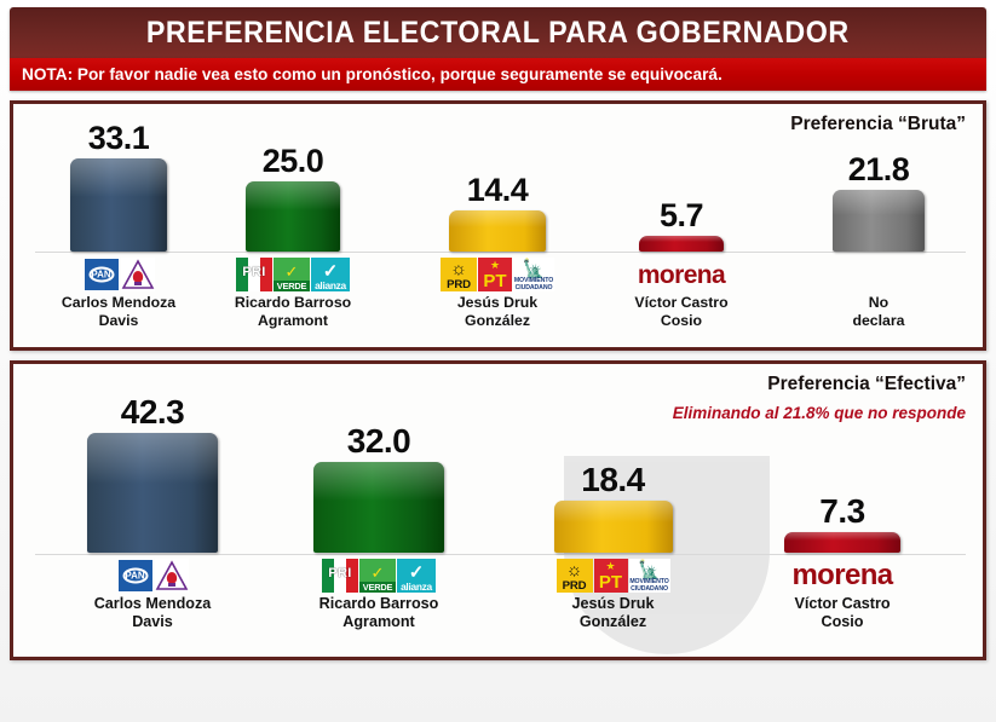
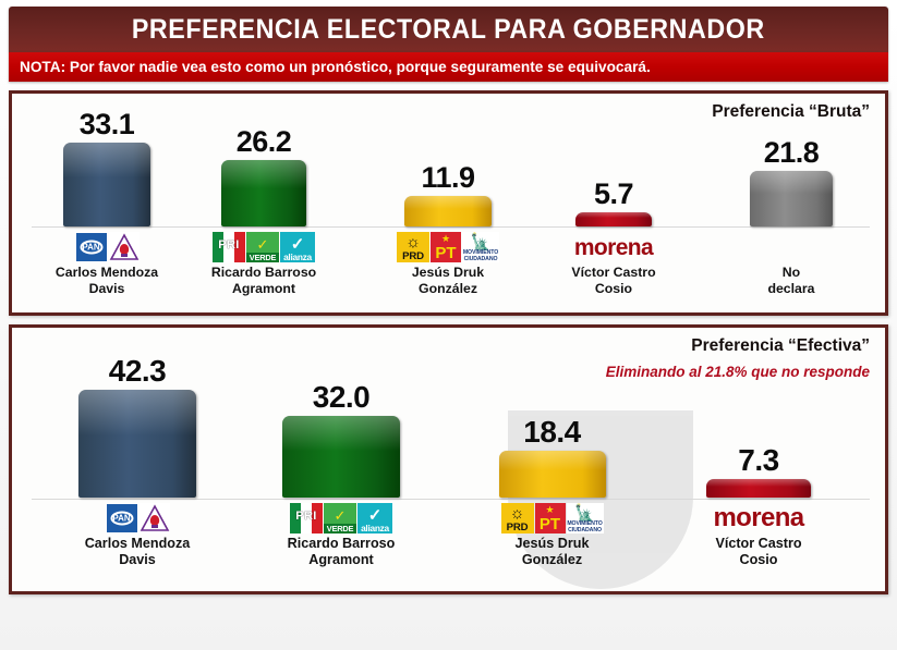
Preferencia “Bruta”/Ricardo Barroso Agramont: 25.0 -> 26.2
Preferencia “Bruta”/Jesús Druk González: 14.4 -> 11.9
